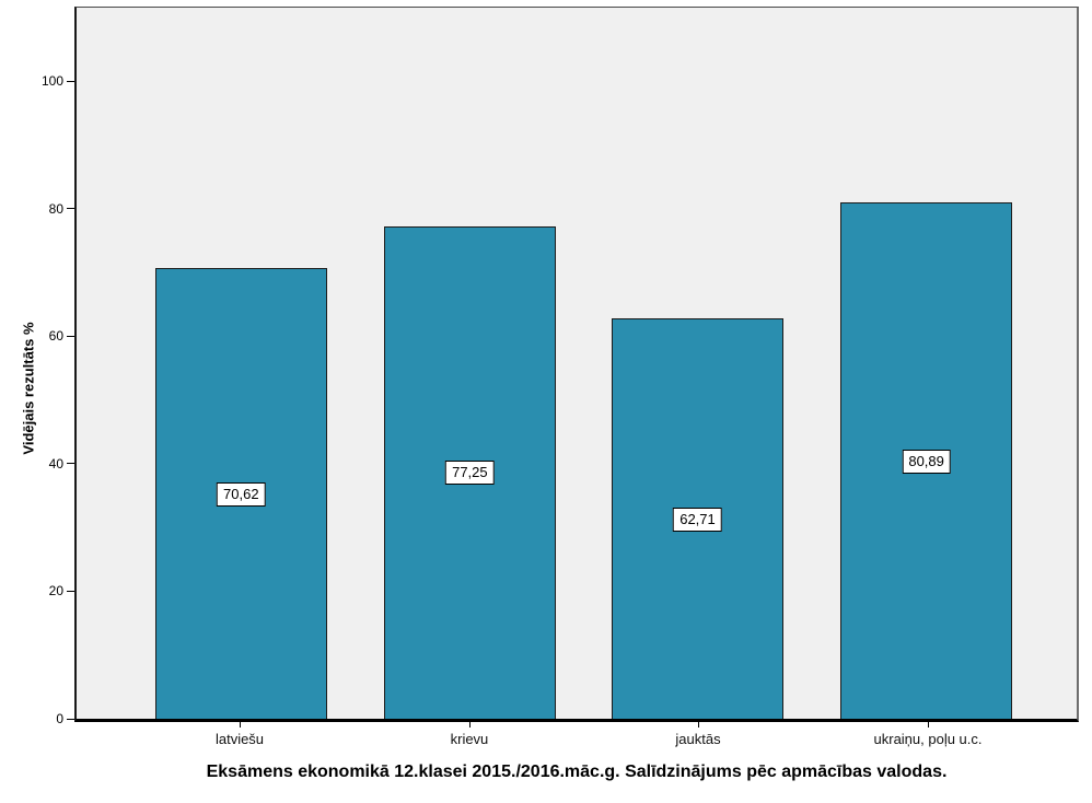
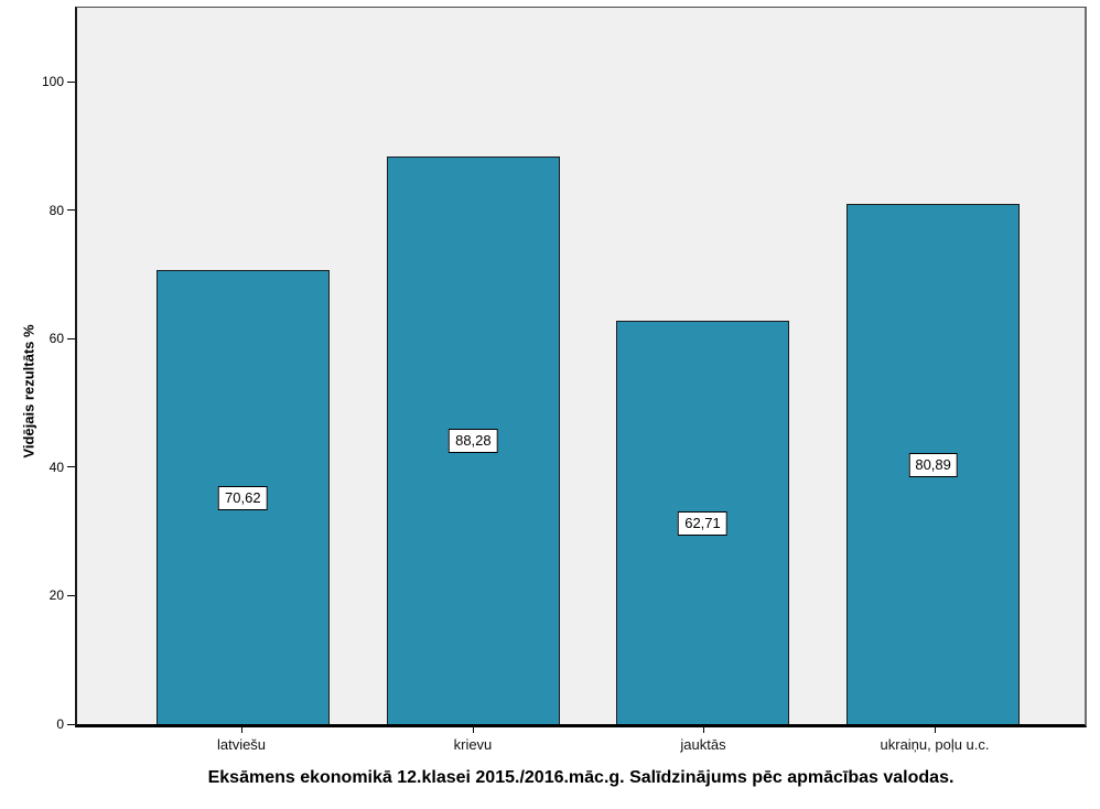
krievu: 77,25 -> 88,28
